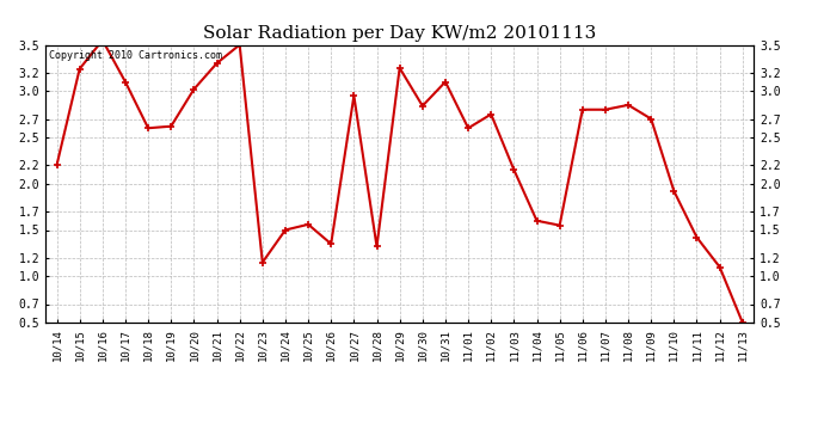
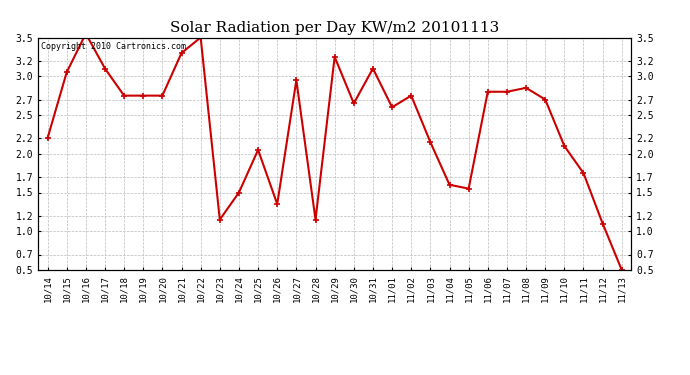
10/15: 3.24 -> 3.05
10/18: 2.60 -> 2.75
10/19: 2.62 -> 2.75
10/20: 3.02 -> 2.75
10/25: 1.56 -> 2.05
10/28: 1.32 -> 1.15
10/30: 2.84 -> 2.65
11/10: 1.92 -> 2.10
11/11: 1.42 -> 1.75
